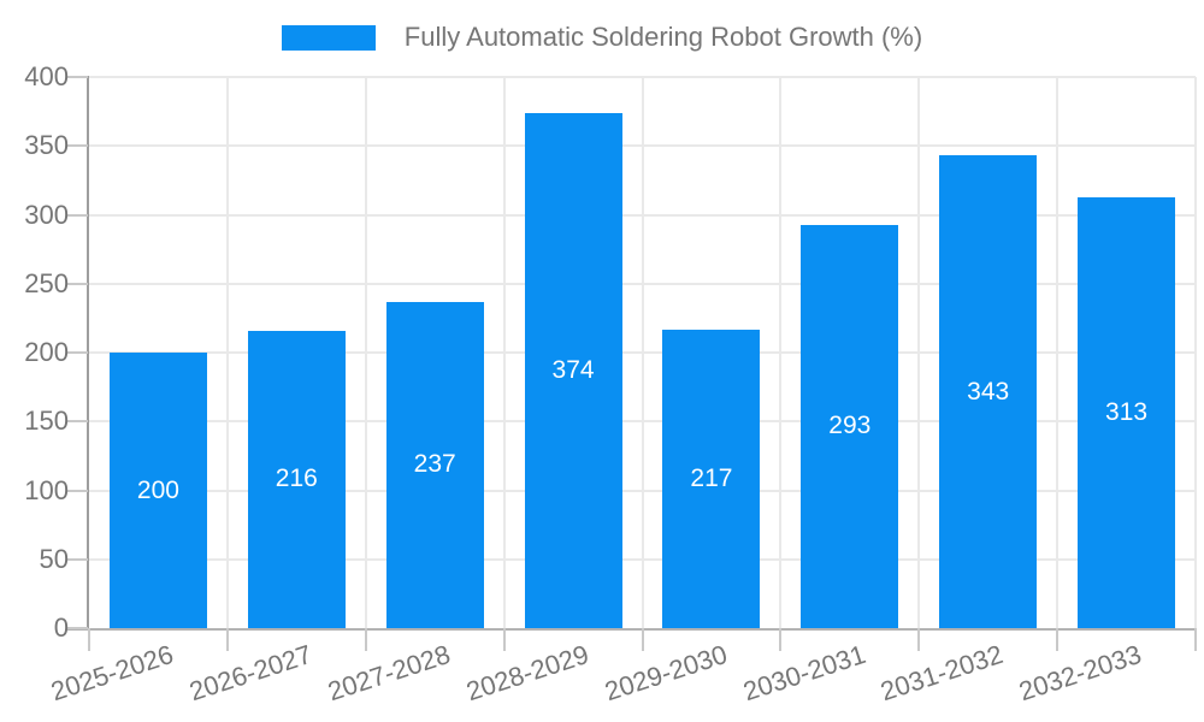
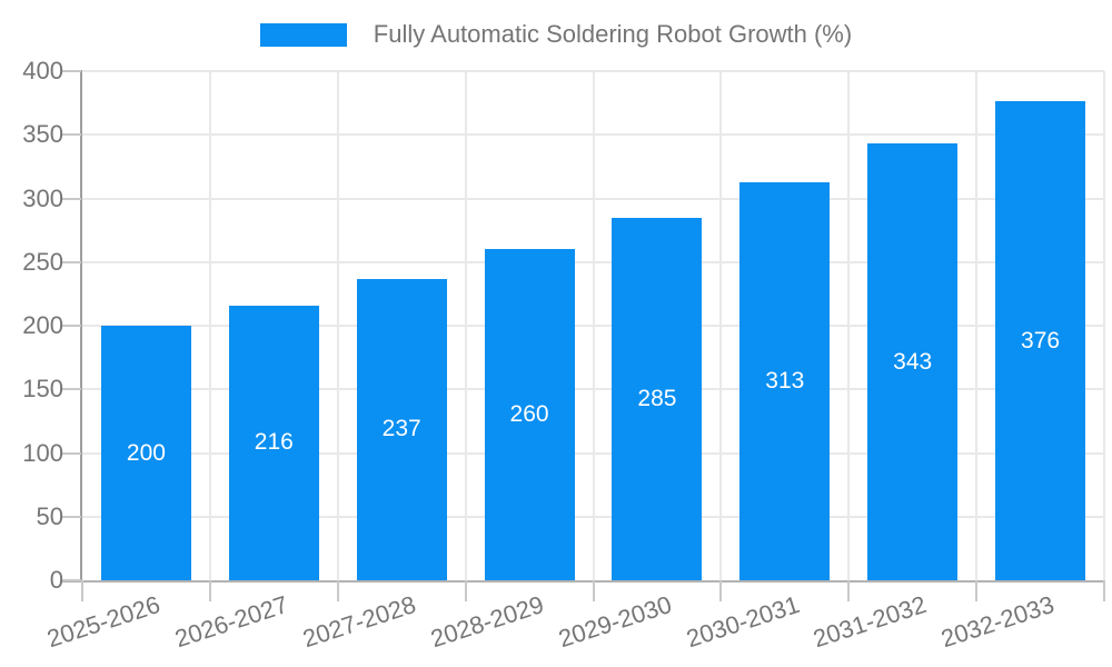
2028-2029: 374 -> 260
2029-2030: 217 -> 285
2030-2031: 293 -> 313
2032-2033: 313 -> 376
